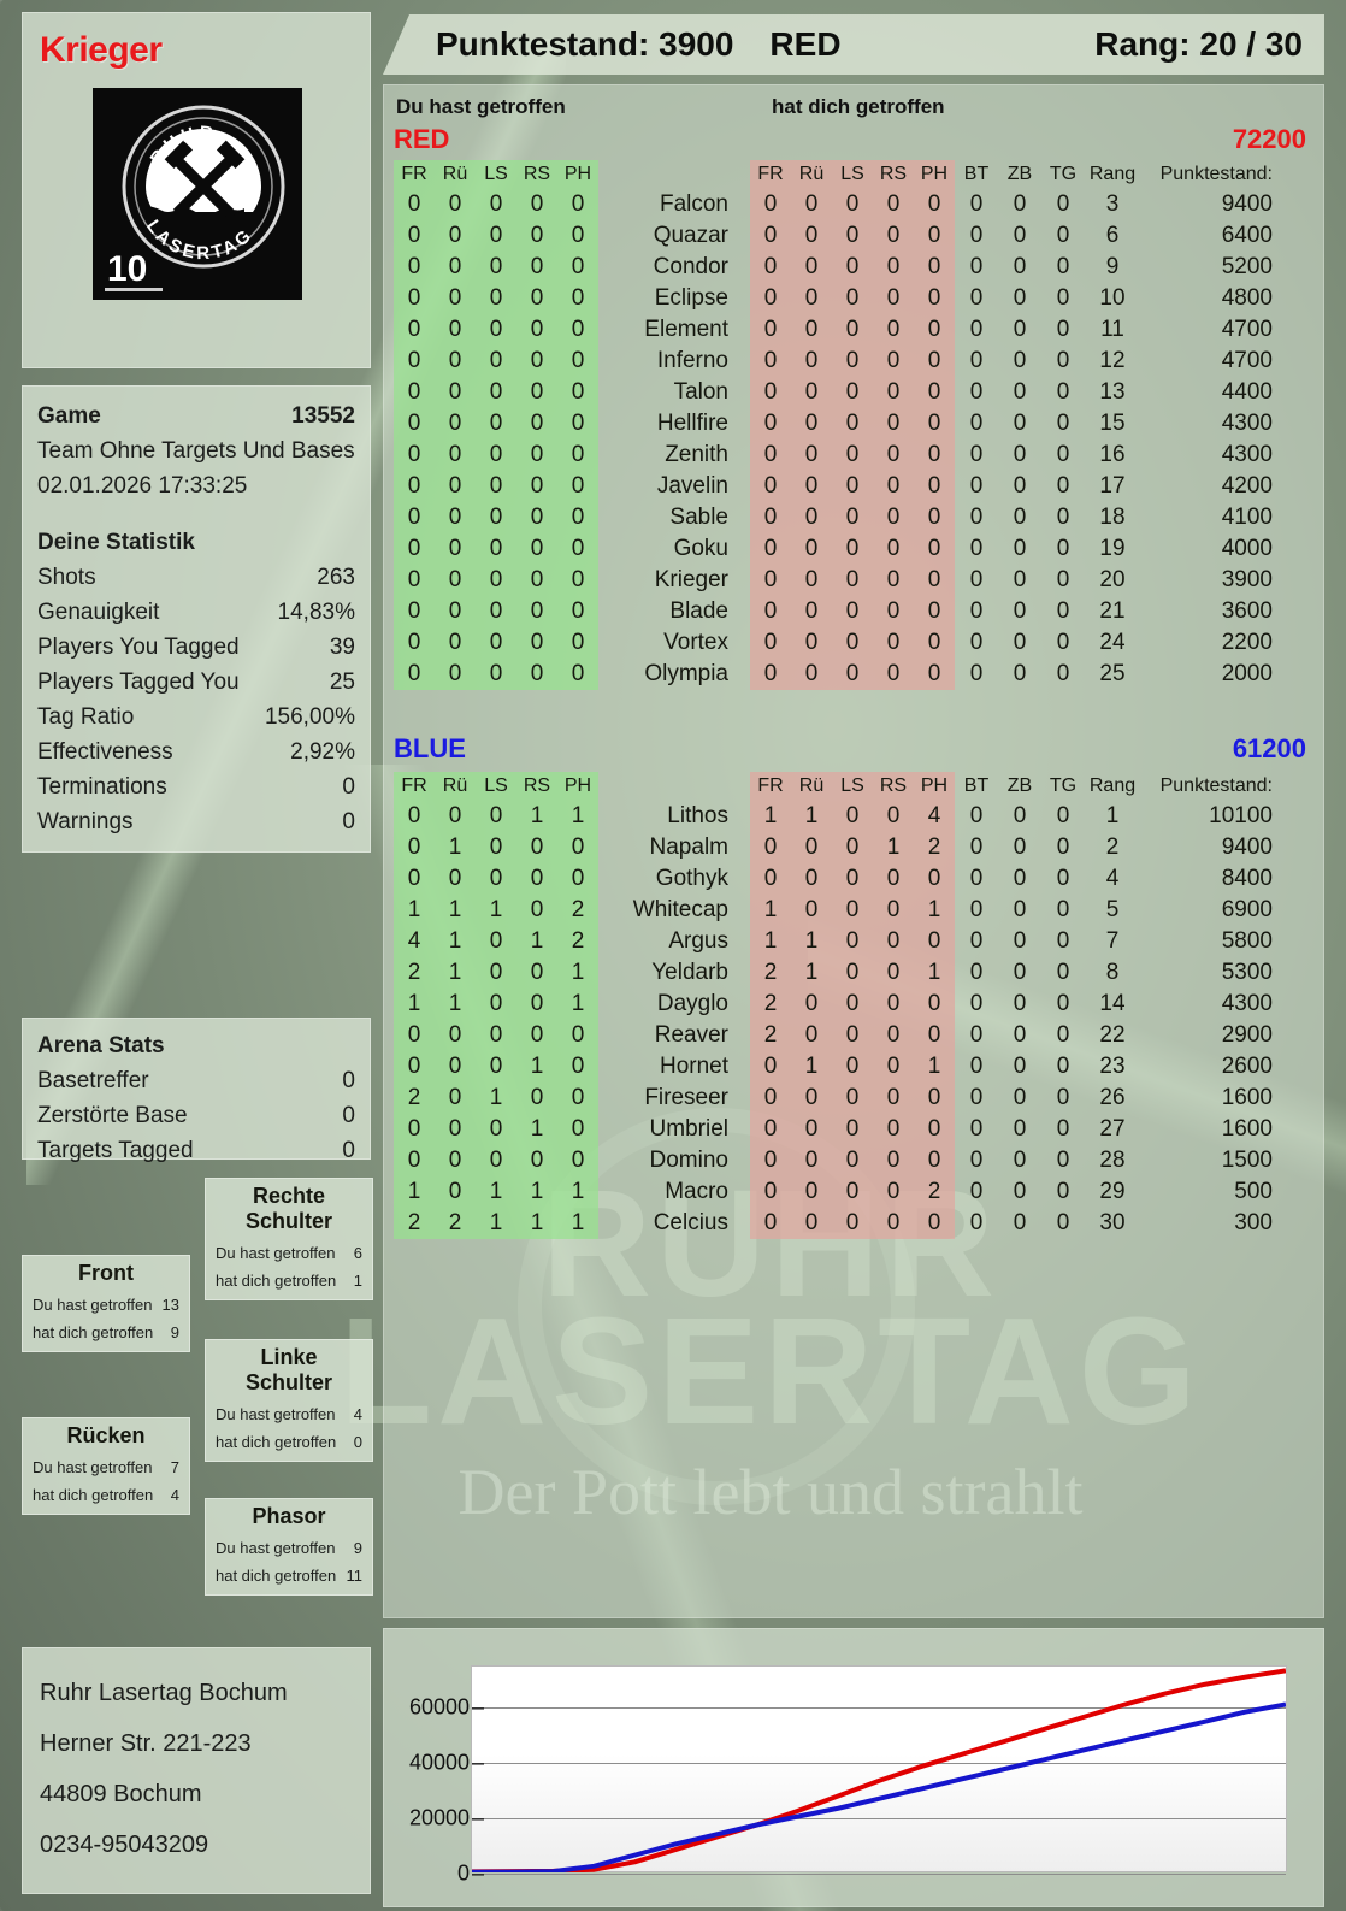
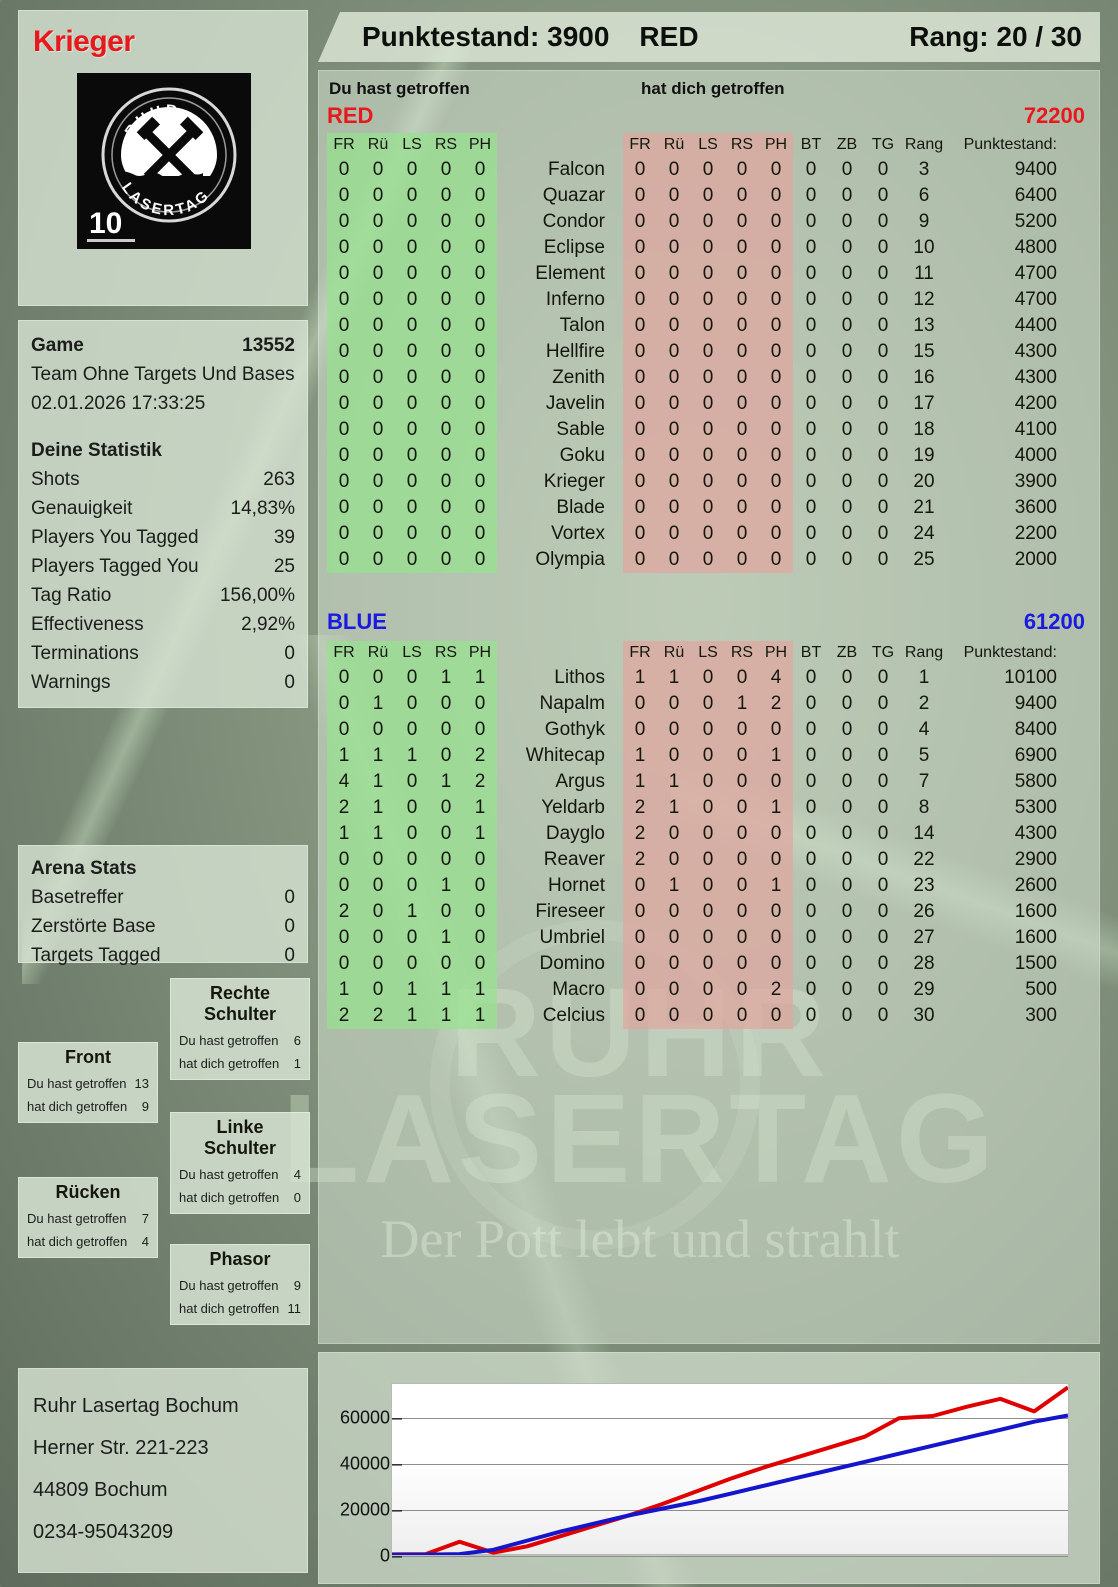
RED/2: 1000 -> 6000
RED/15: 56000 -> 60000
RED/19: 71000 -> 63000
